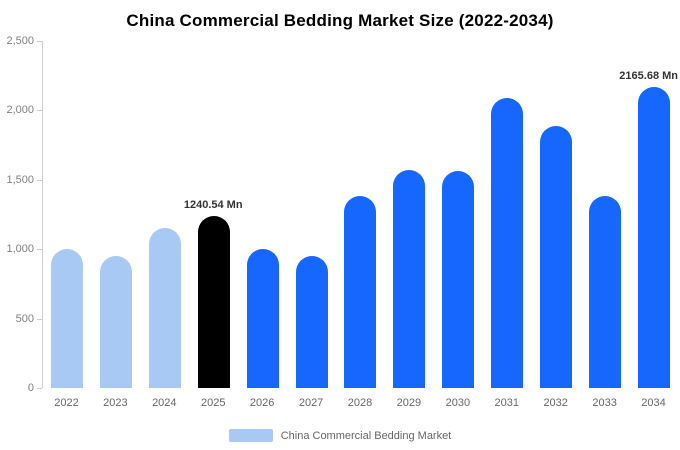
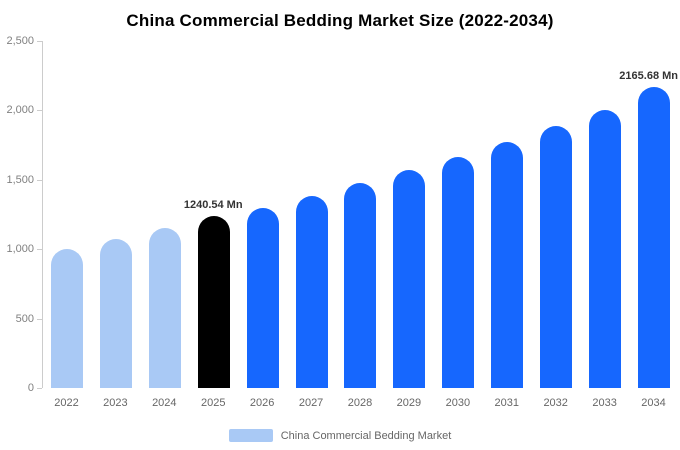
2023: 950 -> 1080
2026: 1000 -> 1300
2027: 950 -> 1380
2028: 1380 -> 1480
2030: 1560 -> 1660
2031: 2090 -> 1770
2033: 1380 -> 2000
